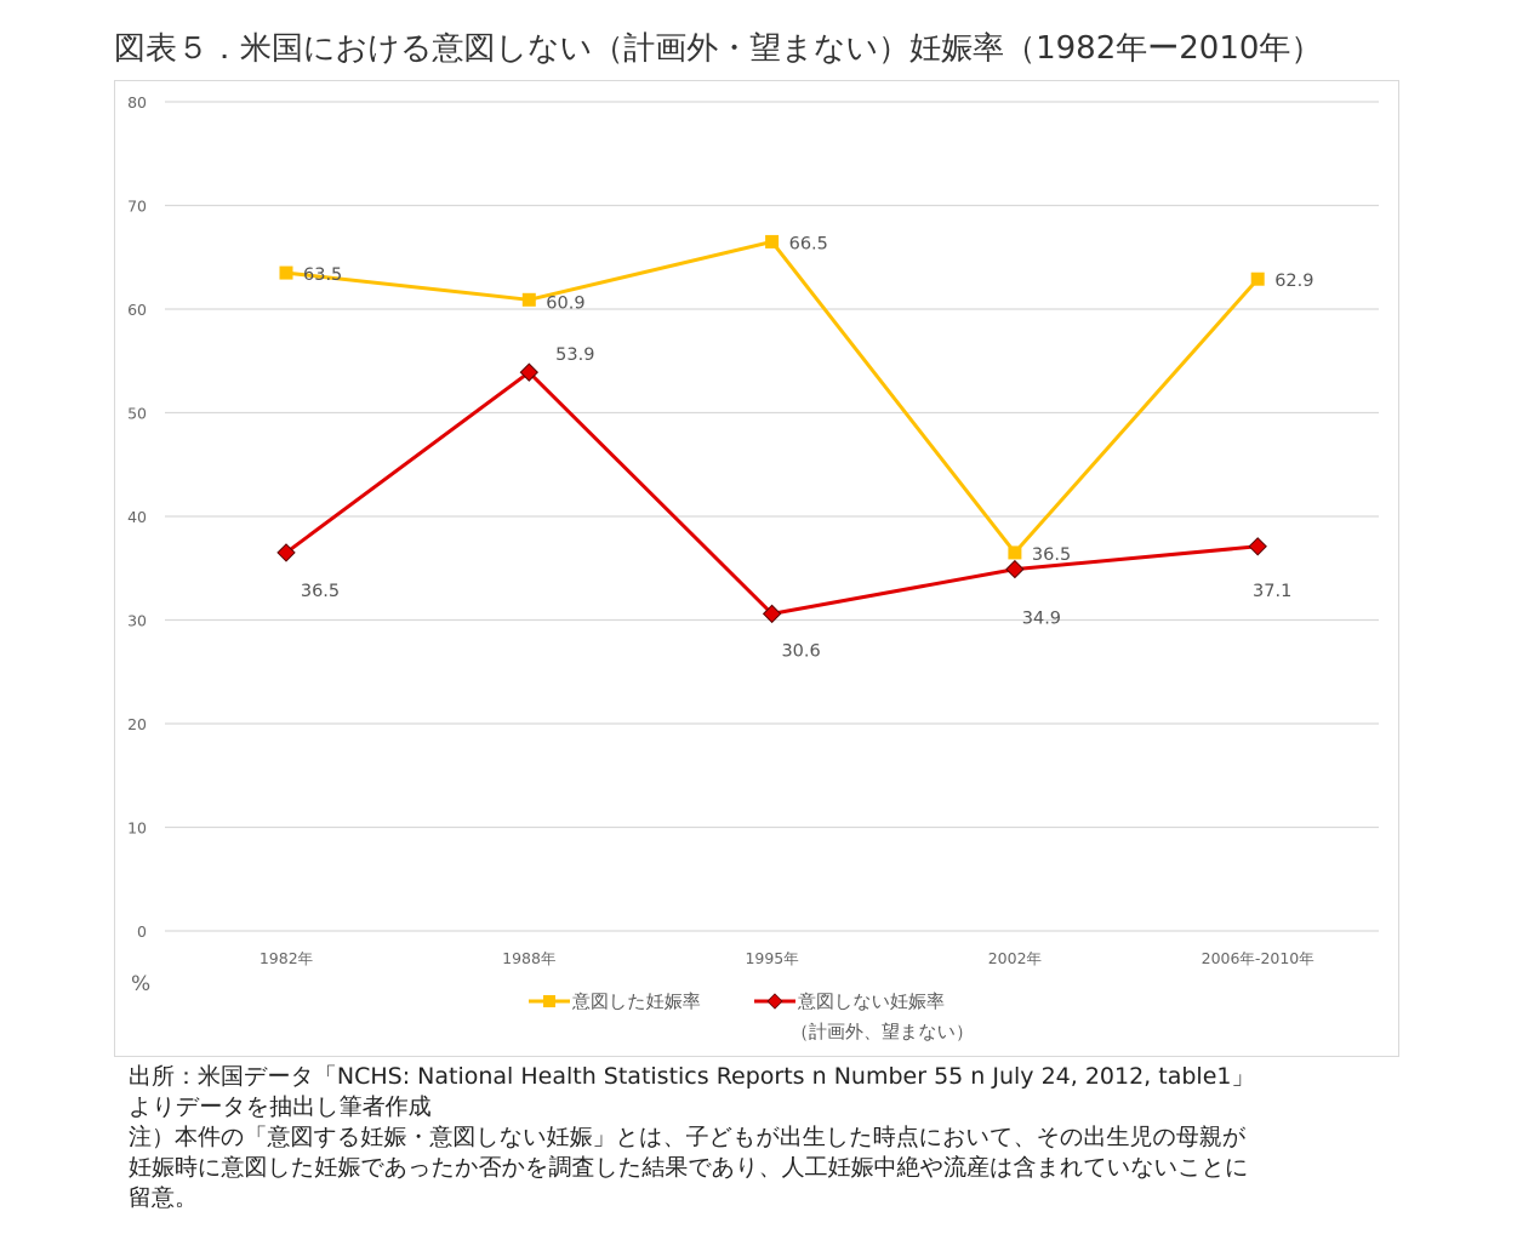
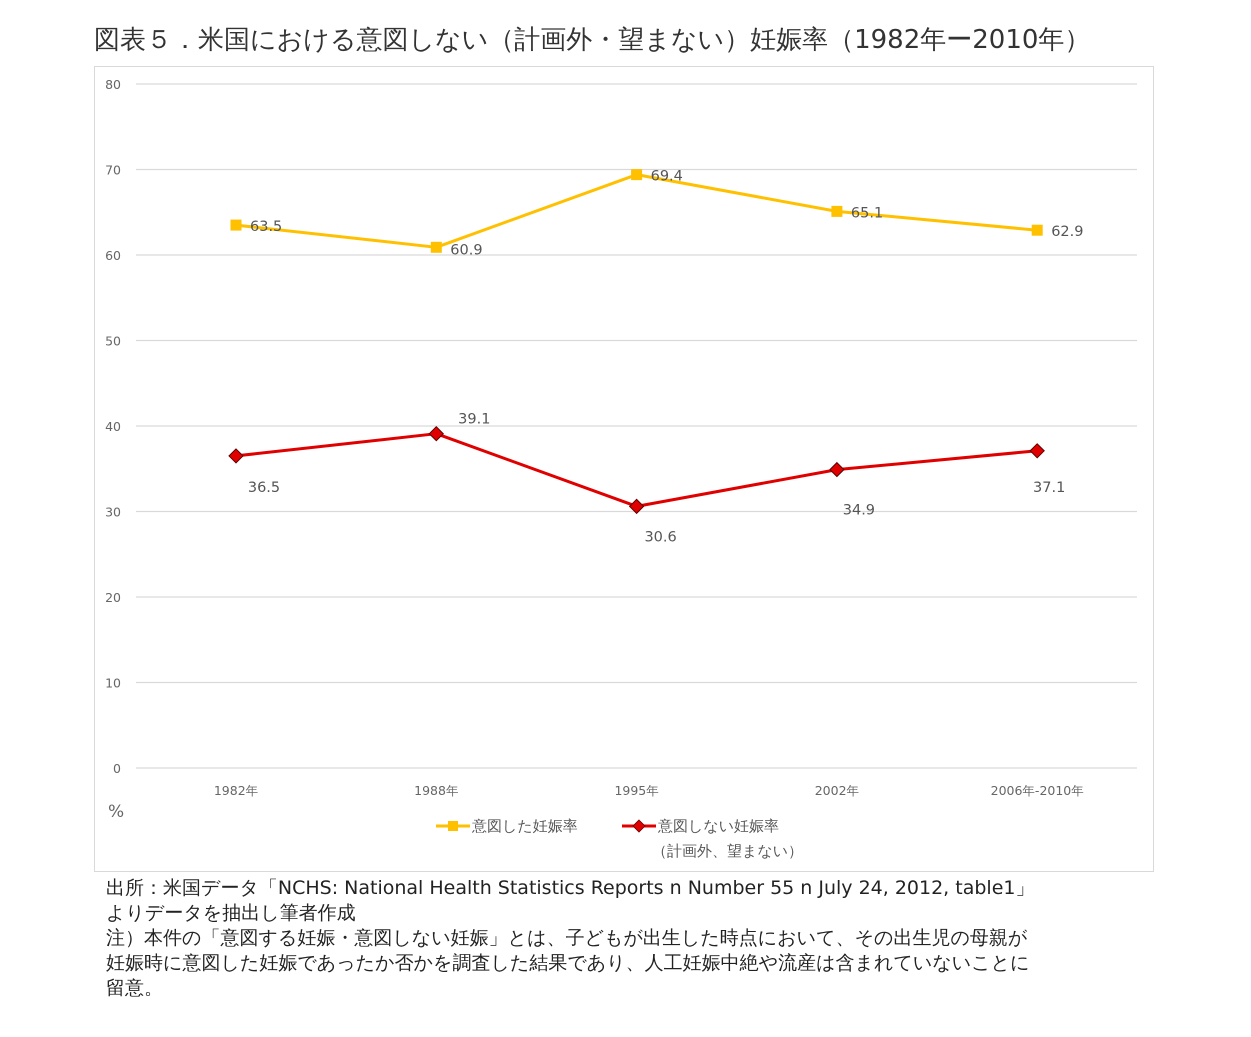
意図しない妊娠率/1988年: 53.9 -> 39.1
意図した妊娠率/1995年: 66.5 -> 69.4
意図した妊娠率/2002年: 36.5 -> 65.1
